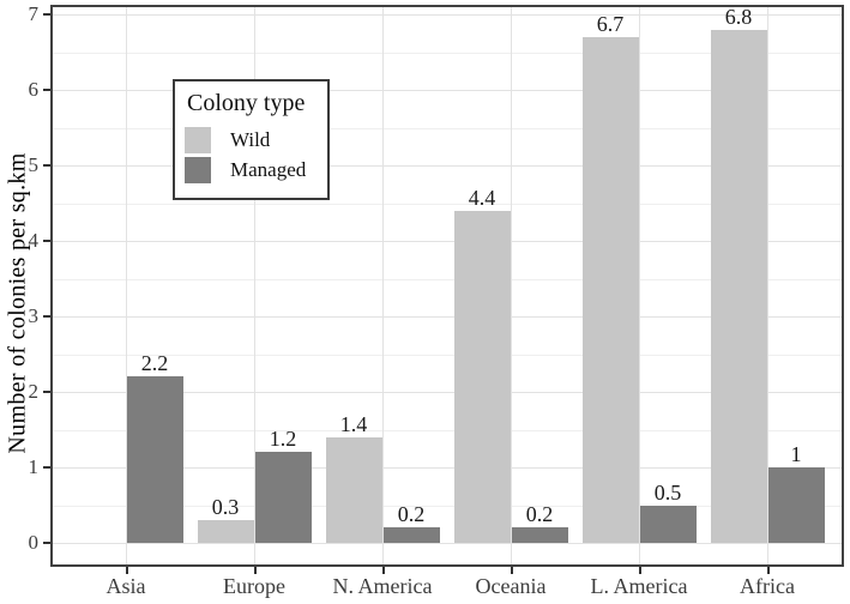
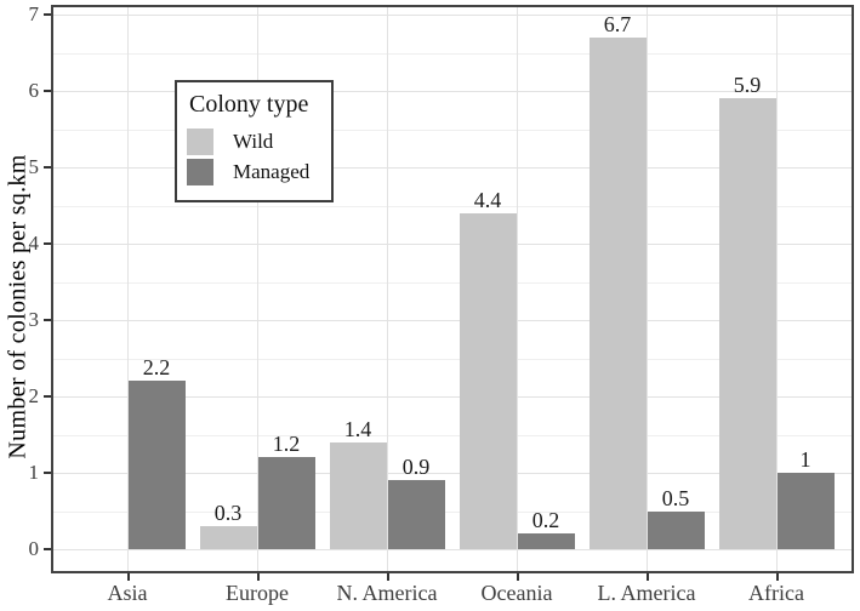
Managed/N. America: 0.2 -> 0.9
Wild/Africa: 6.8 -> 5.9
